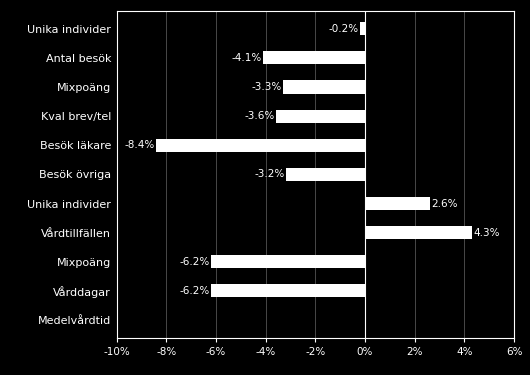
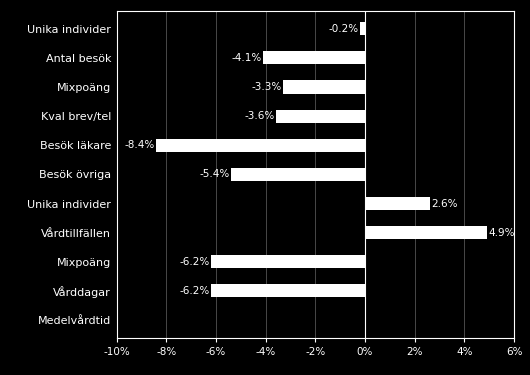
Besök övriga: -3.2% -> -5.4%
Vårdtillfällen: 4.3% -> 4.9%
